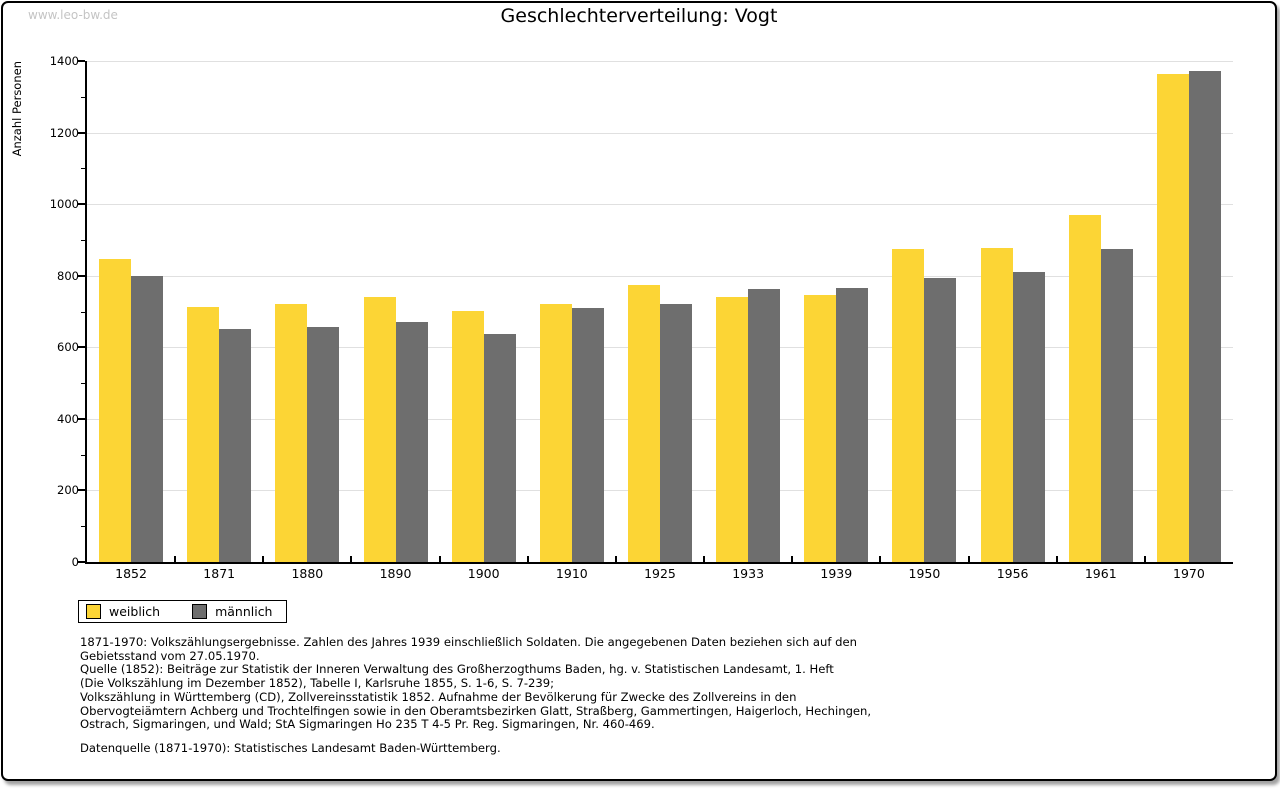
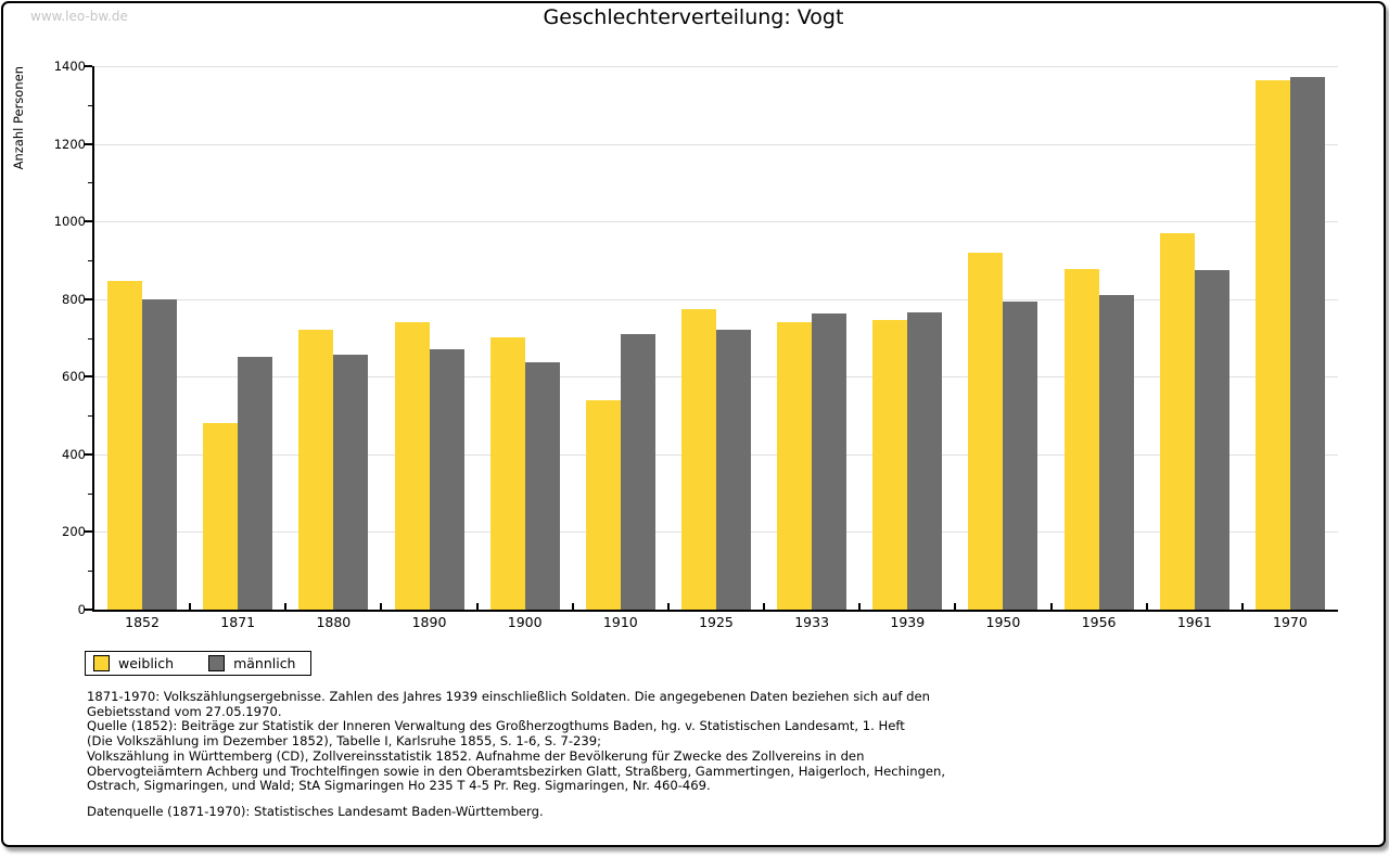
weiblich/1871: 710 -> 480
weiblich/1910: 720 -> 540
weiblich/1950: 870 -> 920
